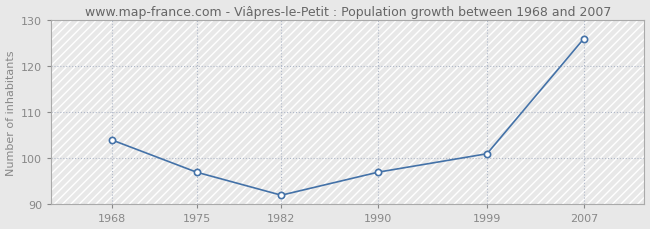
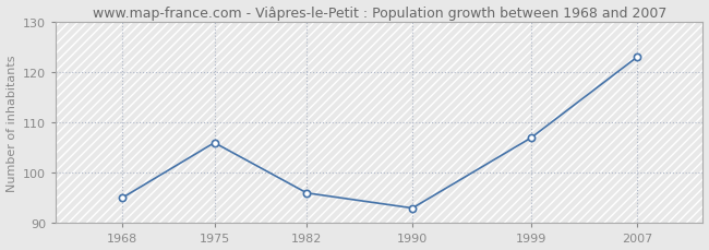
1968: 104 -> 95
1975: 97 -> 106
1982: 92 -> 96
1990: 97 -> 93
1999: 101 -> 107
2007: 126 -> 123
